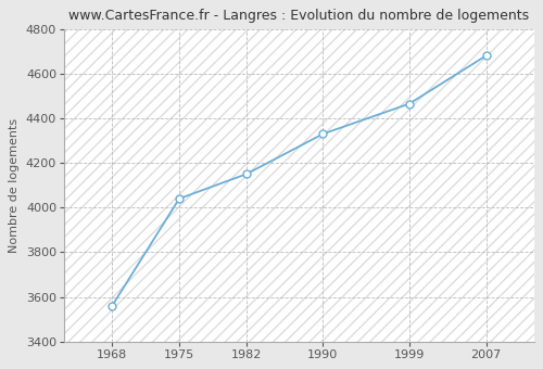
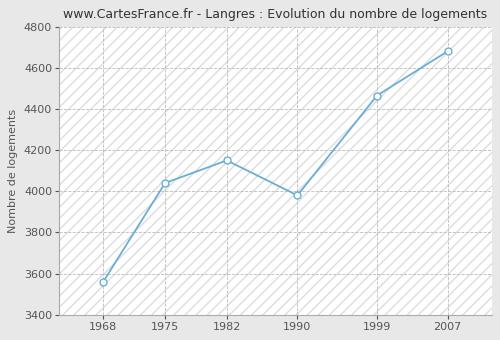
1990: 4330 -> 3980
